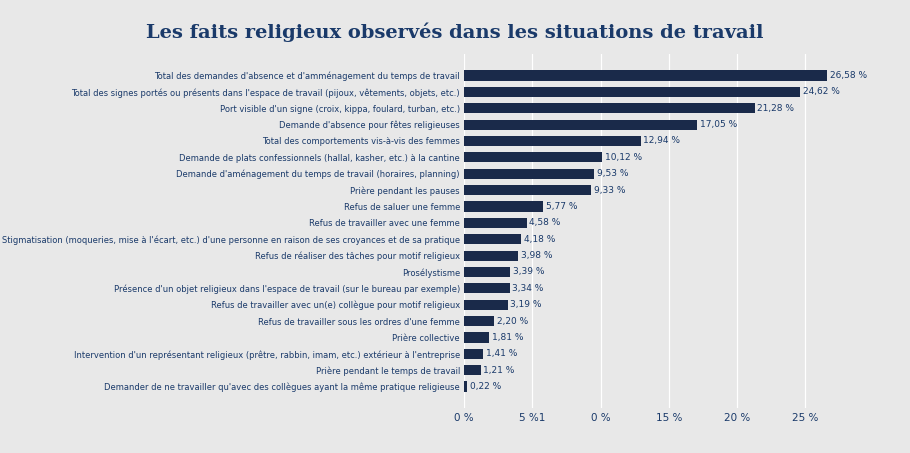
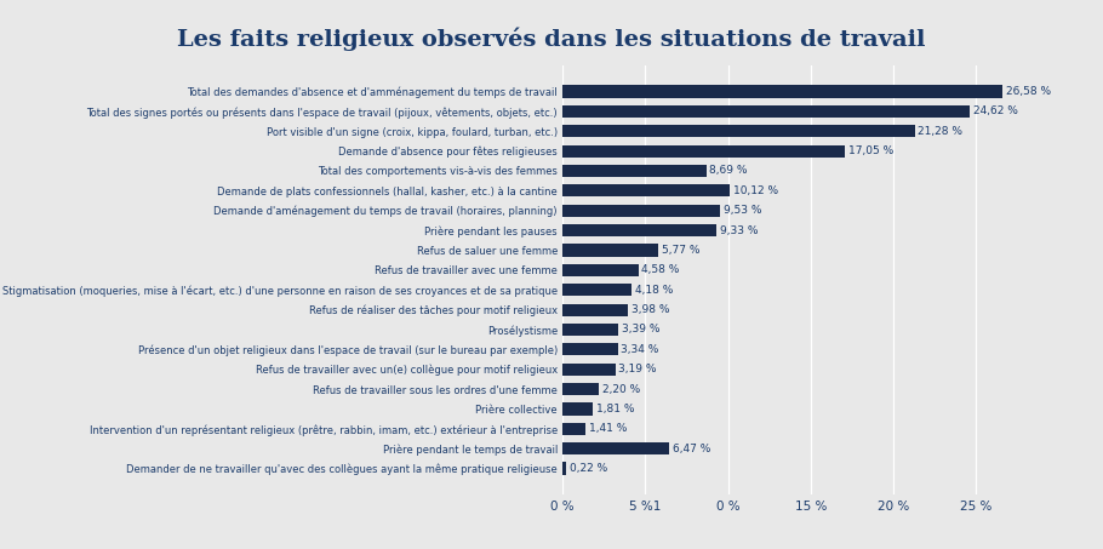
Total des comportements vis-à-vis des femmes: 12,94 -> 8,69
Prière pendant le temps de travail: 1,21 -> 6,47
